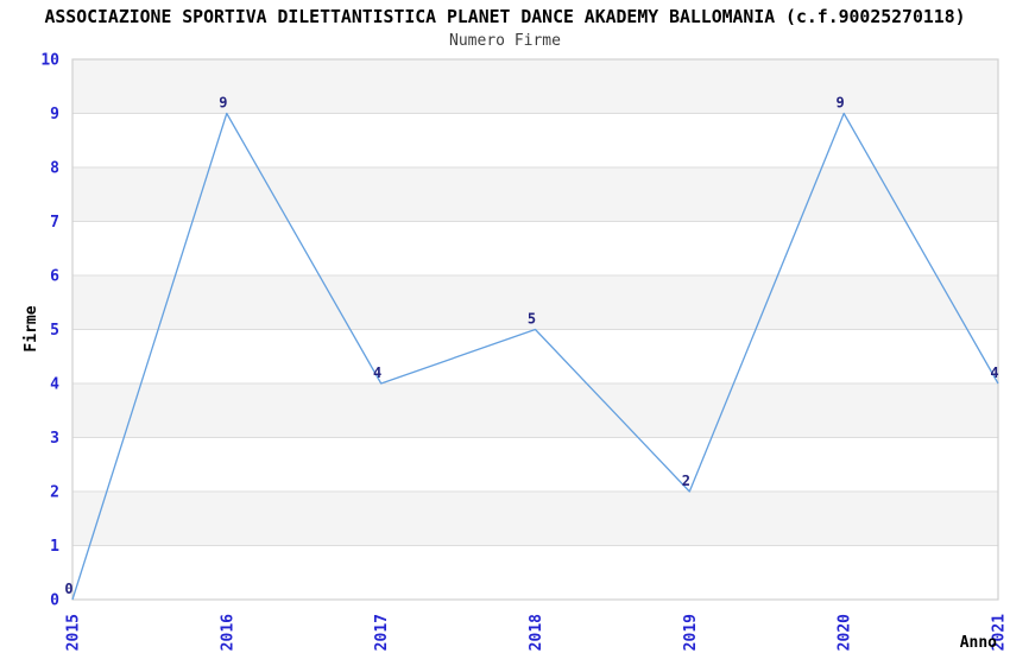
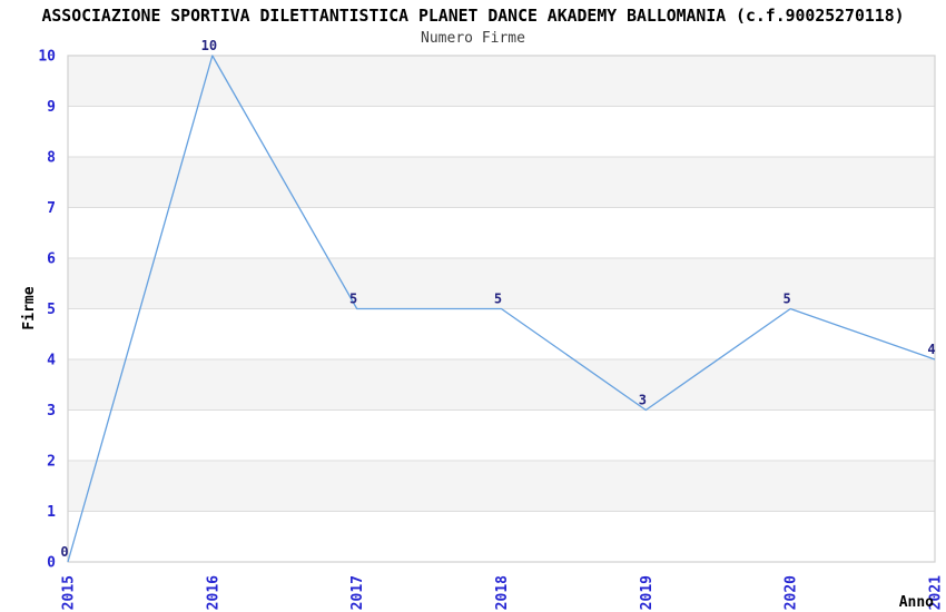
2016: 9 -> 10
2017: 4 -> 5
2019: 2 -> 3
2020: 9 -> 5
